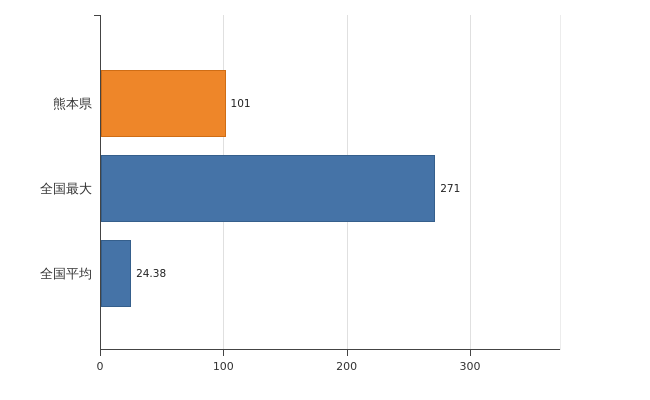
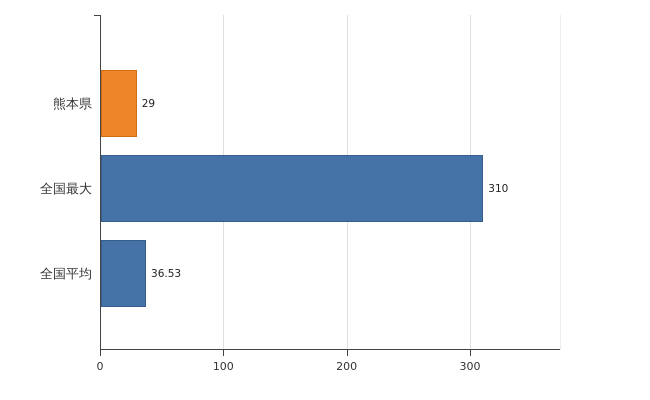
熊本県: 101 -> 29
全国最大: 271 -> 310
全国平均: 24.38 -> 36.53
